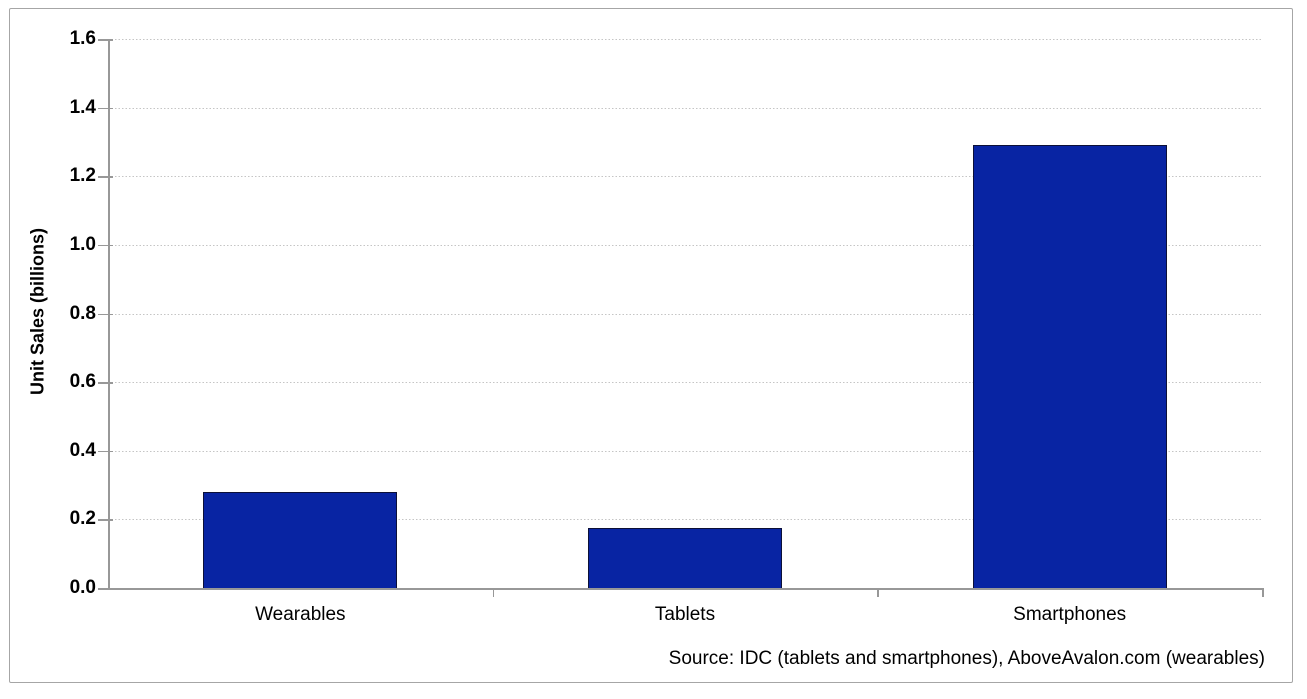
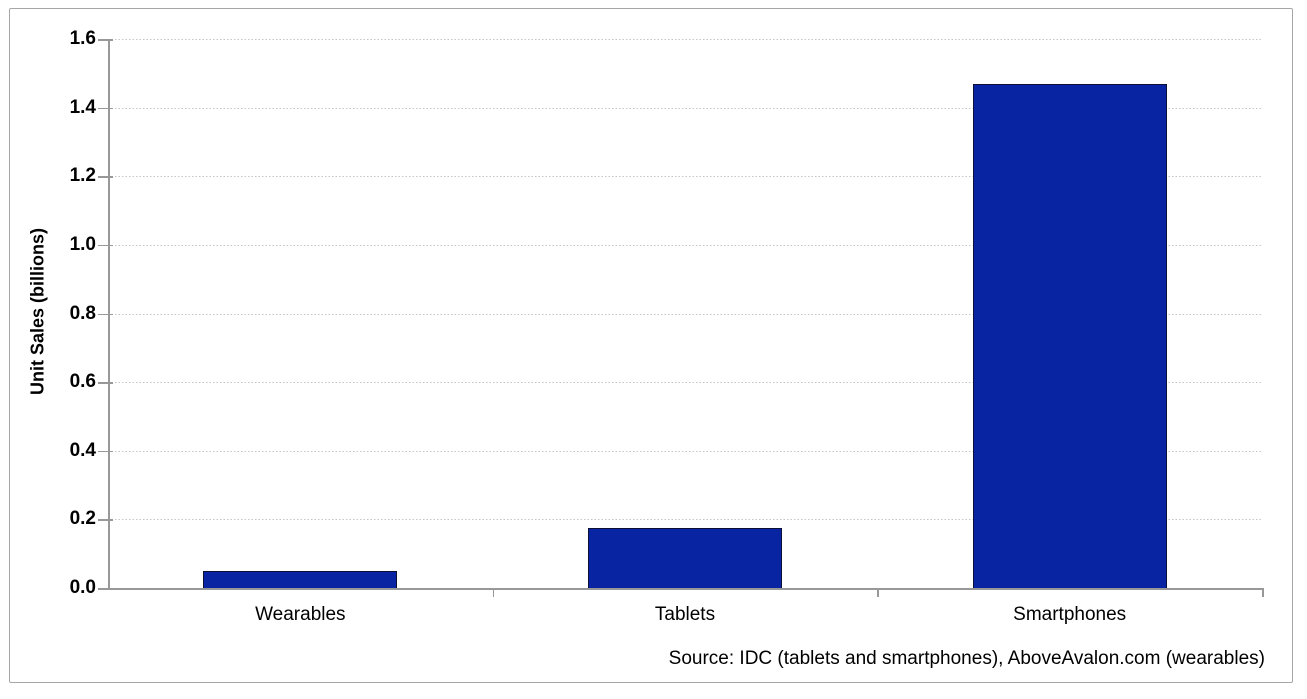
Wearables: 0.28 -> 0.05
Smartphones: 1.29 -> 1.47
